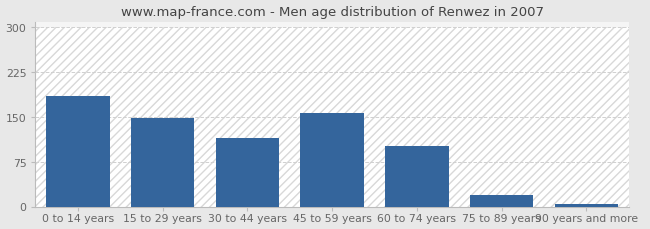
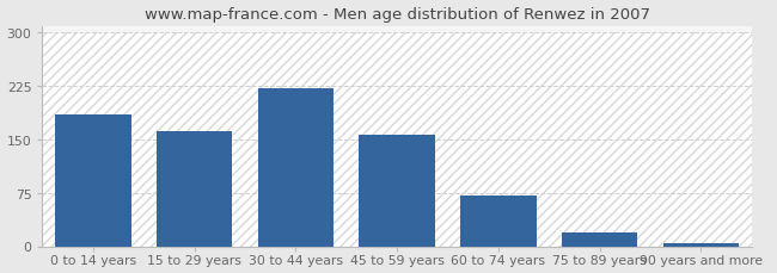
15 to 29 years: 148 -> 162
30 to 44 years: 114 -> 222
60 to 74 years: 102 -> 72
